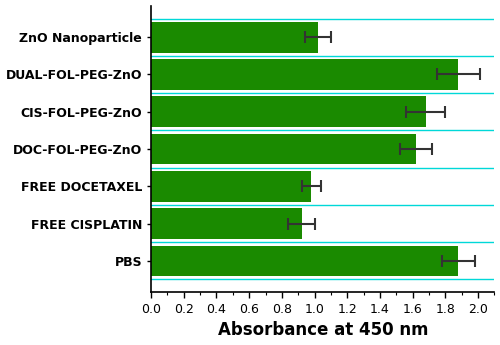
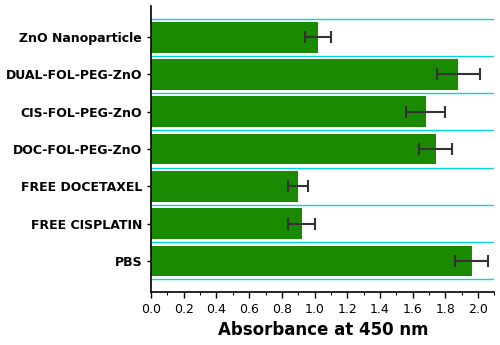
DOC-FOL-PEG-ZnO: 1.62 -> 1.74
FREE DOCETAXEL: 0.98 -> 0.90
PBS: 1.88 -> 1.96
